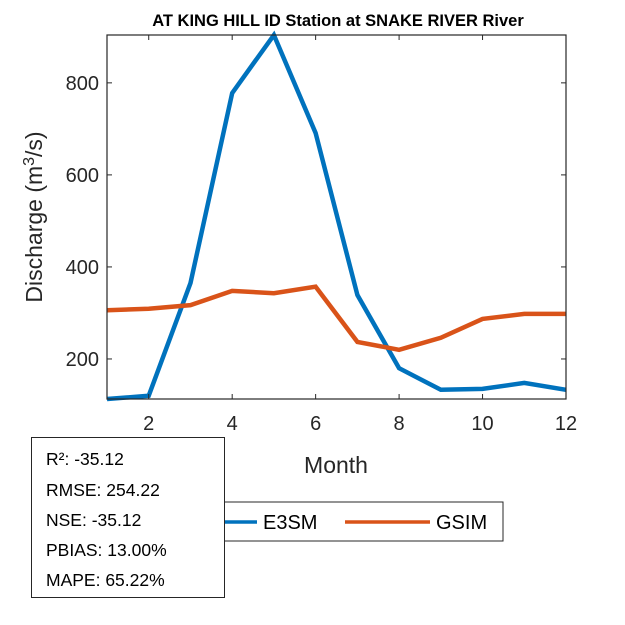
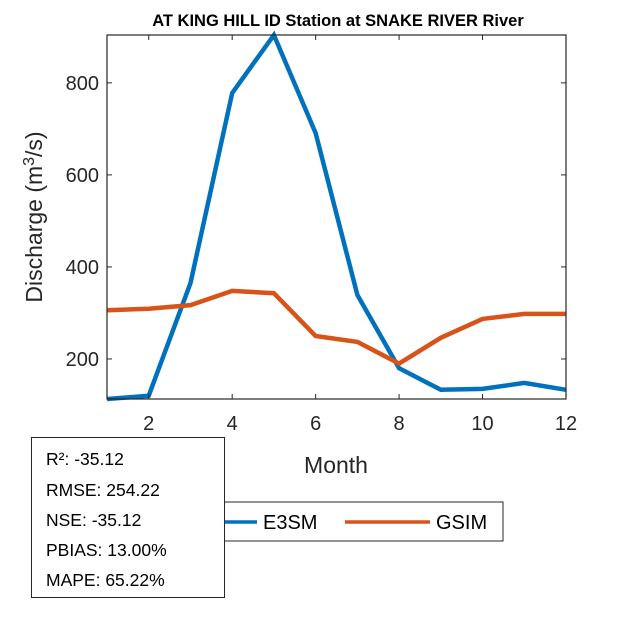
GSIM/6: 360 -> 250
GSIM/8: 220 -> 190
